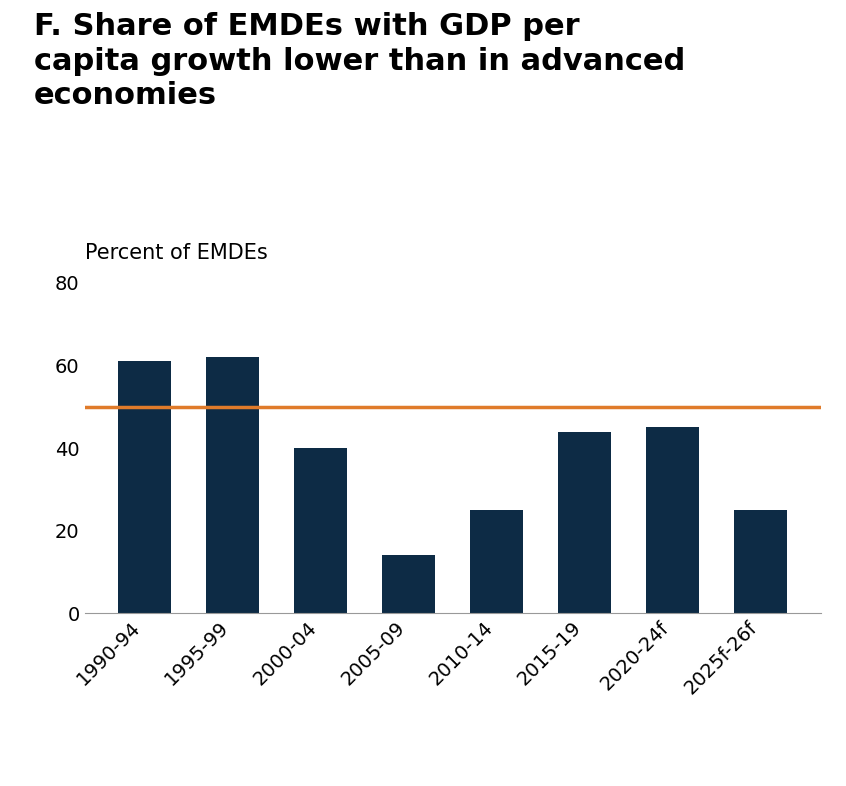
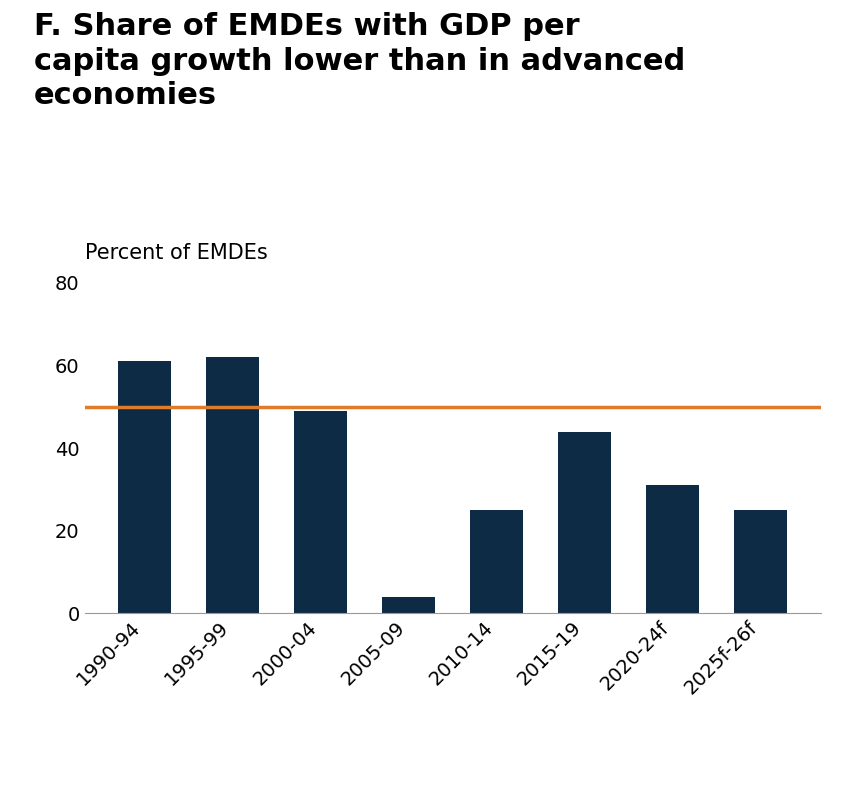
2000-04: 40 -> 49
2005-09: 14 -> 4
2020-24f: 45 -> 31
